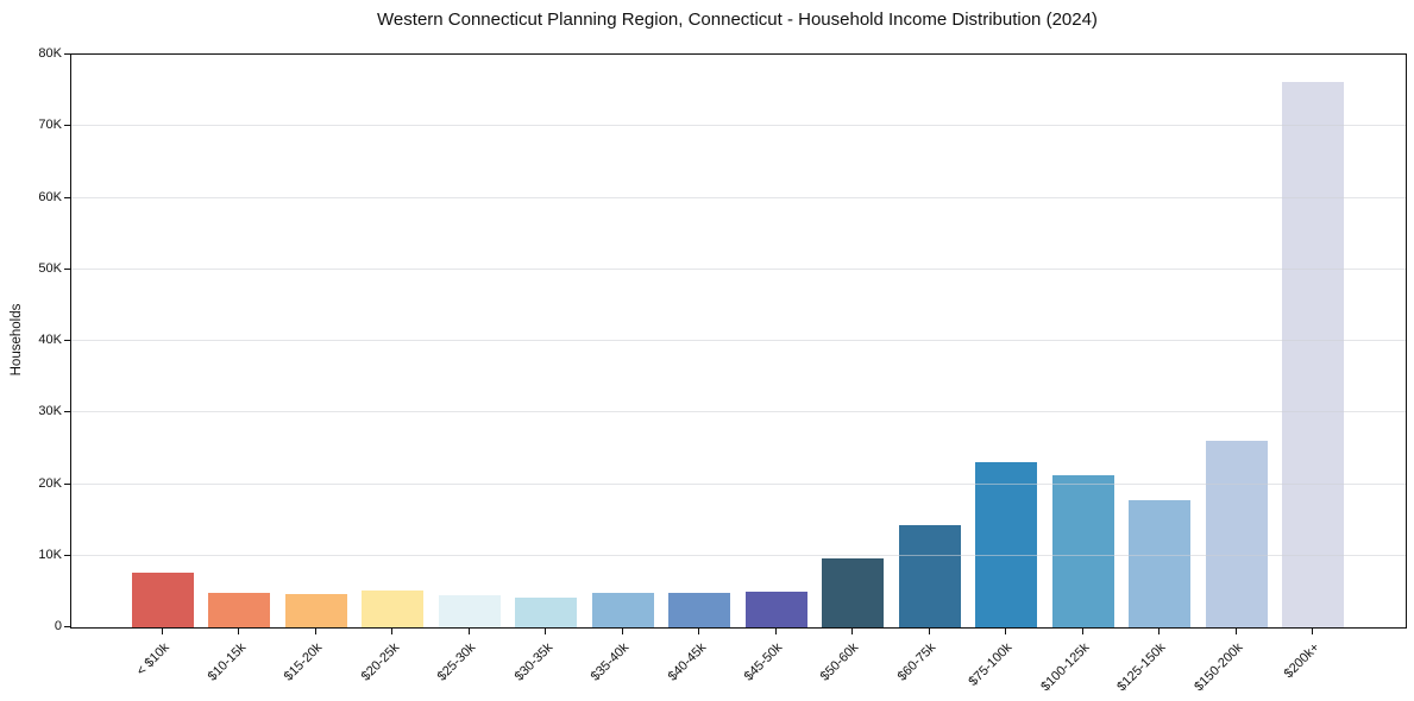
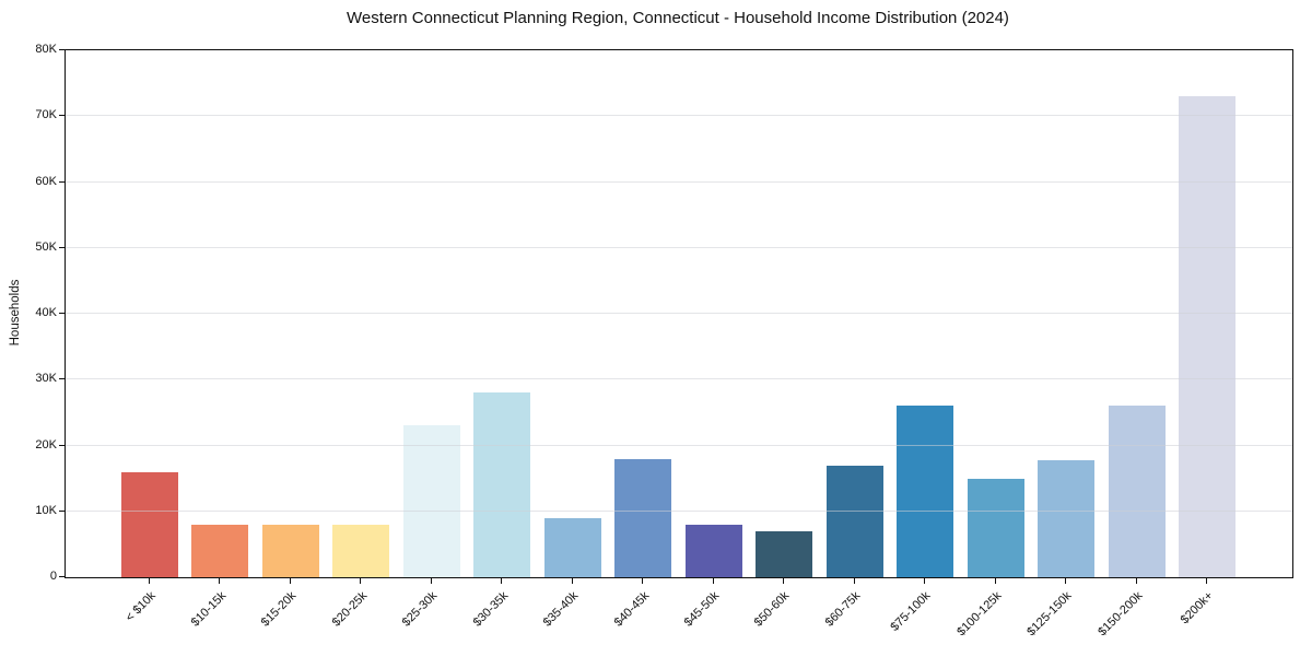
< $10k: 8K -> 16K
$10-15k: 5K -> 8K
$15-20k: 5K -> 8K
$20-25k: 5K -> 8K
$25-30k: 4K -> 23K
$30-35k: 4K -> 28K
$35-40k: 5K -> 9K
$40-45k: 5K -> 18K
$45-50k: 5K -> 8K
$50-60k: 10K -> 7K
$60-75k: 14K -> 17K
$75-100k: 23K -> 26K
$100-125k: 21K -> 15K
$200k+: 76K -> 73K
